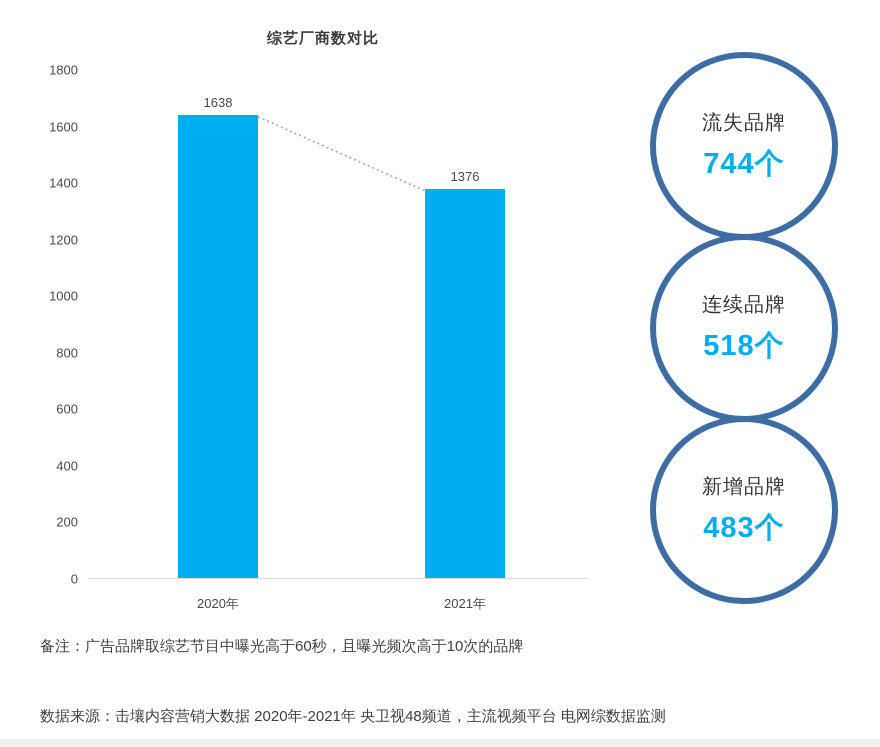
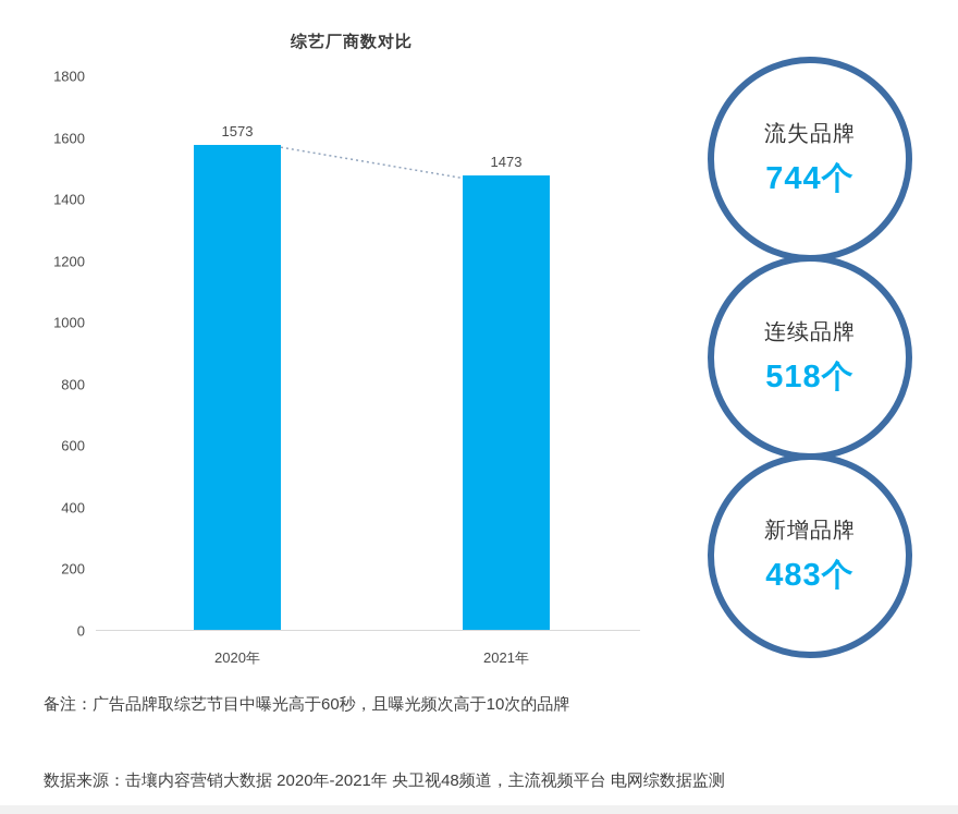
2020年: 1638 -> 1573
2021年: 1376 -> 1473
